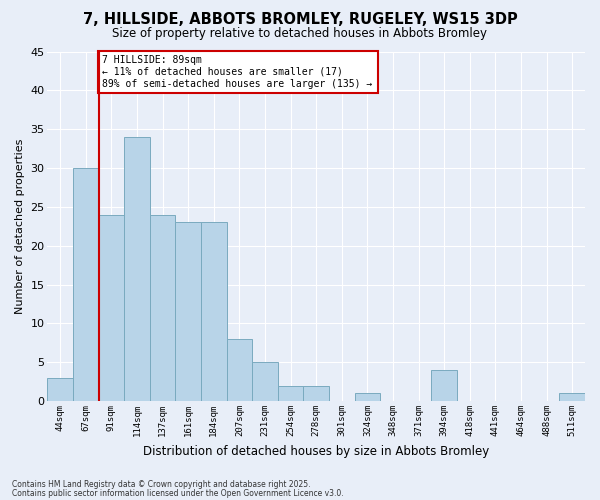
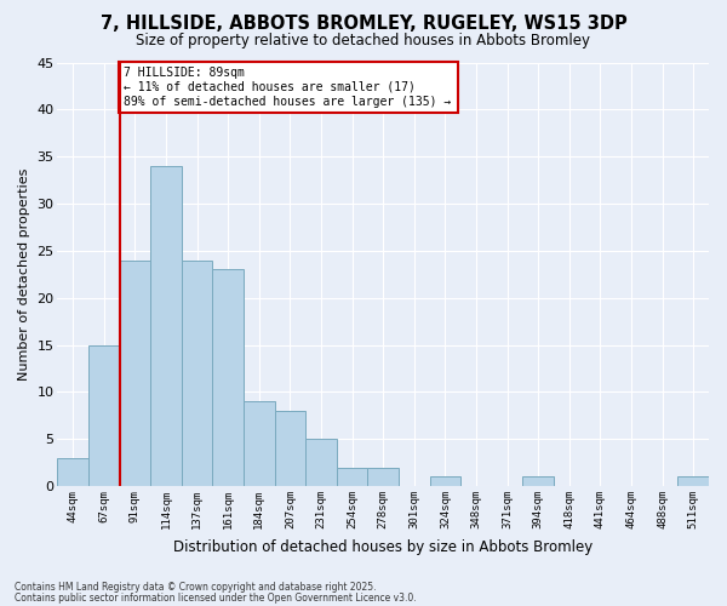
67sqm: 30 -> 15
184sqm: 23 -> 9
394sqm: 4 -> 1
